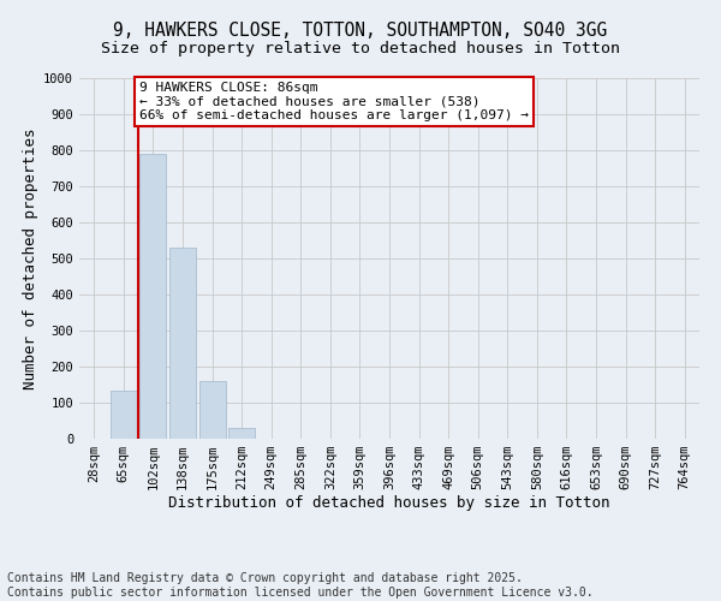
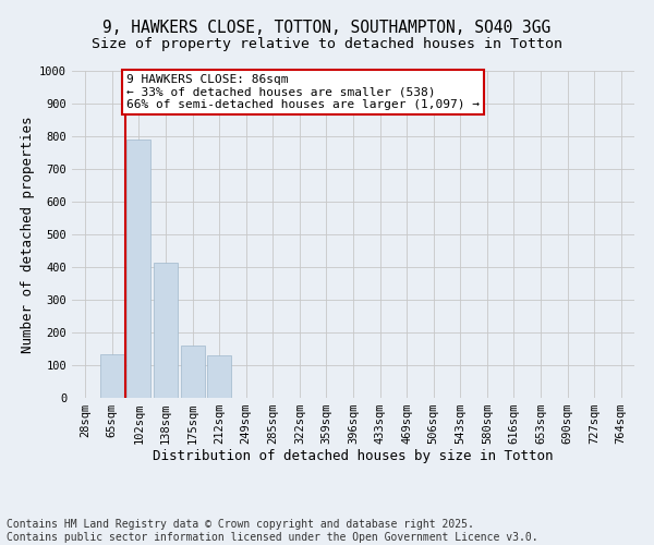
138sqm: 530 -> 415
212sqm: 30 -> 130
